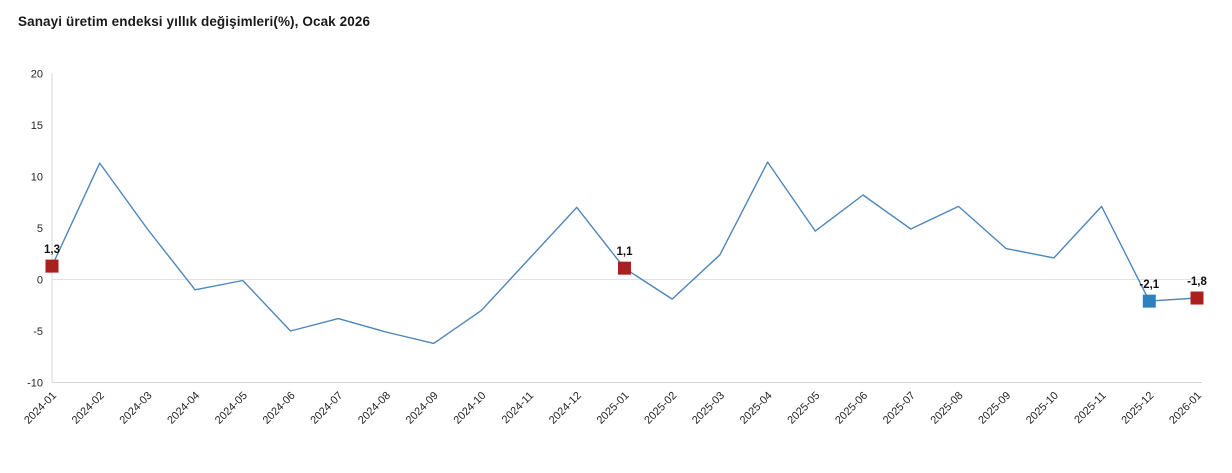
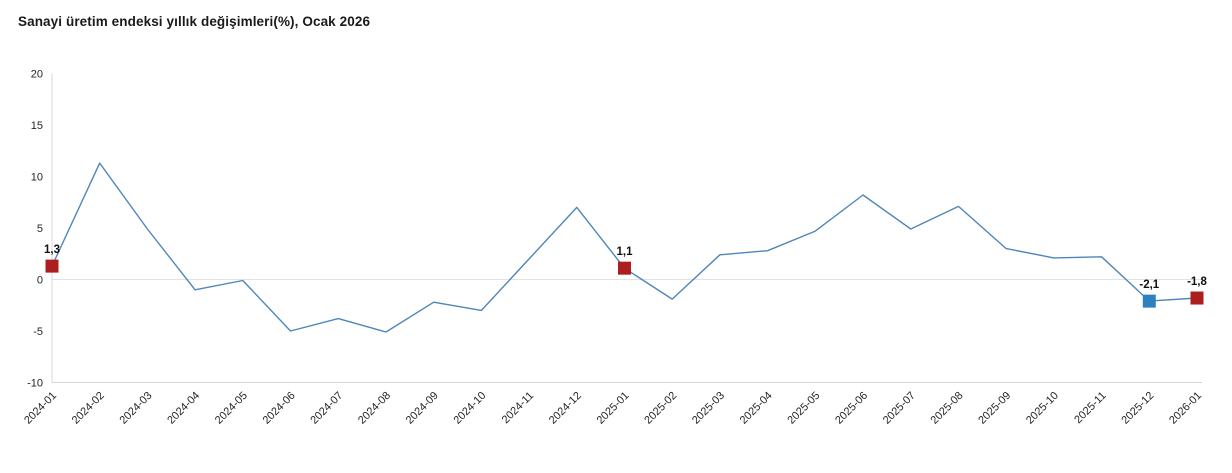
2024-09: -6.2 -> -2.2
2025-04: 11.4 -> 2.8
2025-11: 7.1 -> 2.2
